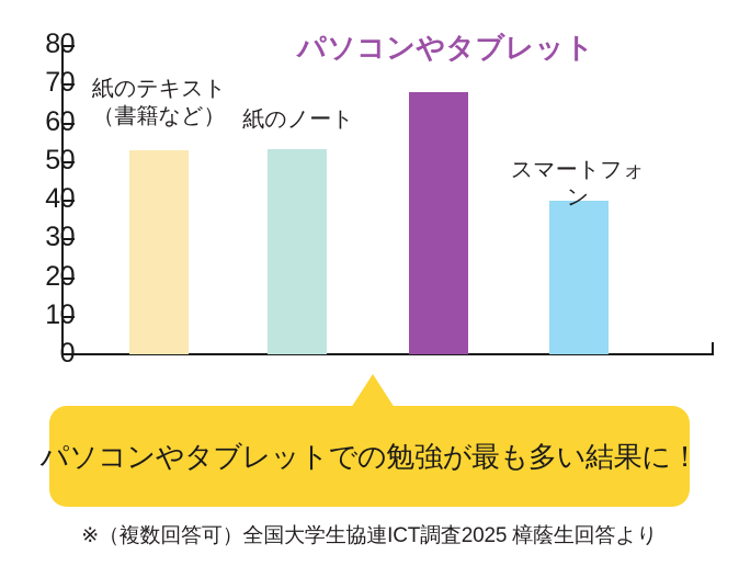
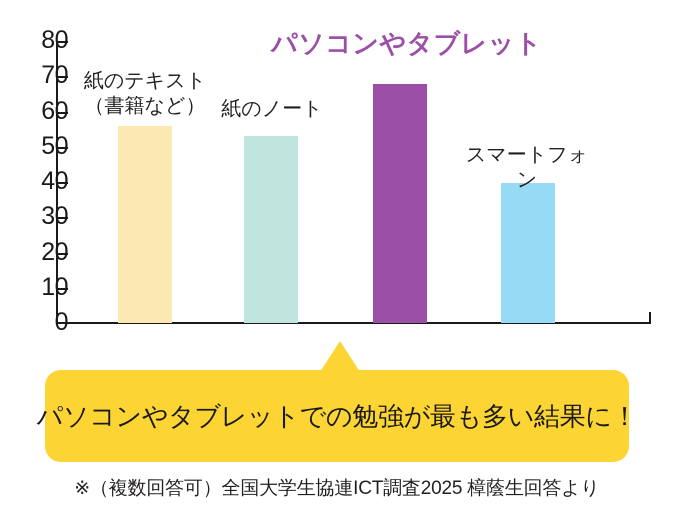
紙のテキスト （書籍など）: 53 -> 56
